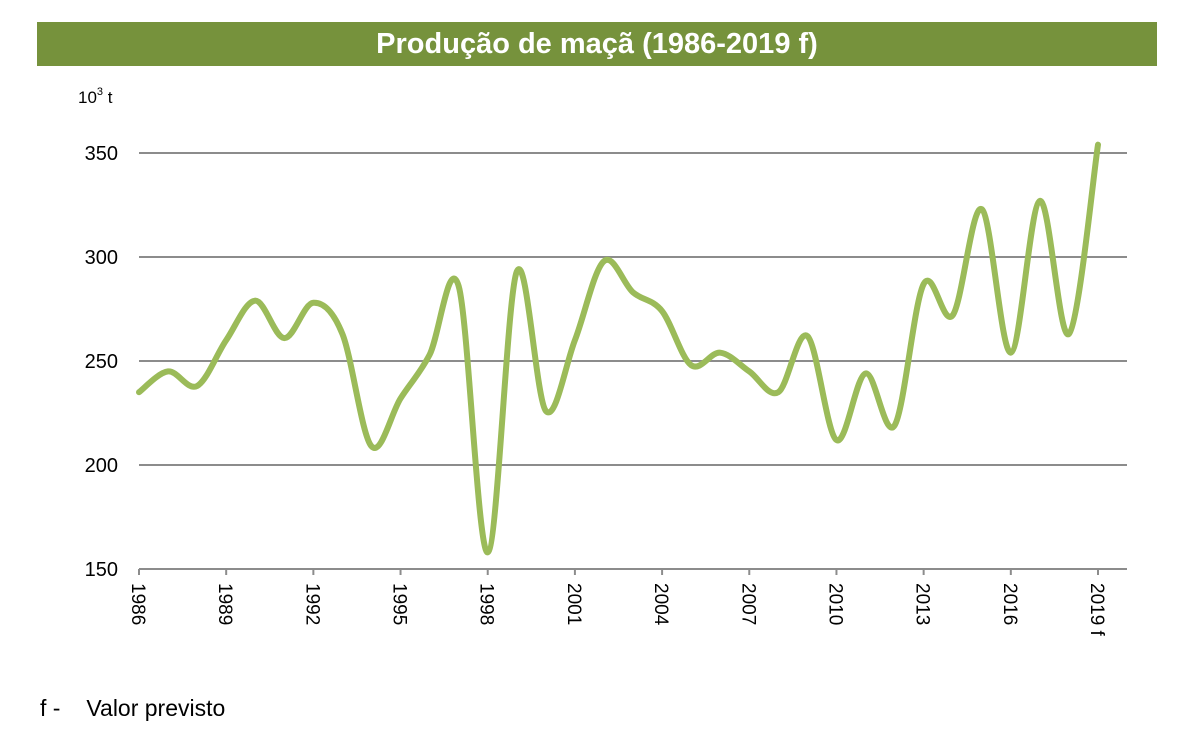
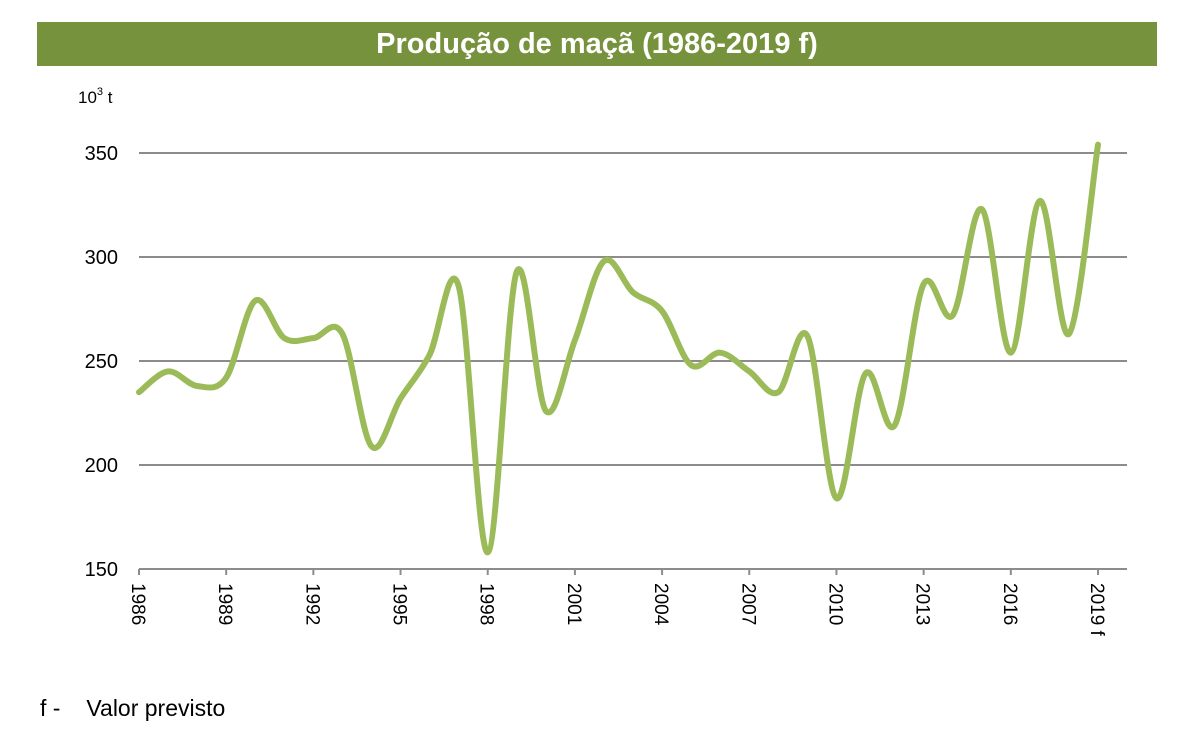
1989: 260 -> 242
1992: 278 -> 261
2010: 212 -> 184
